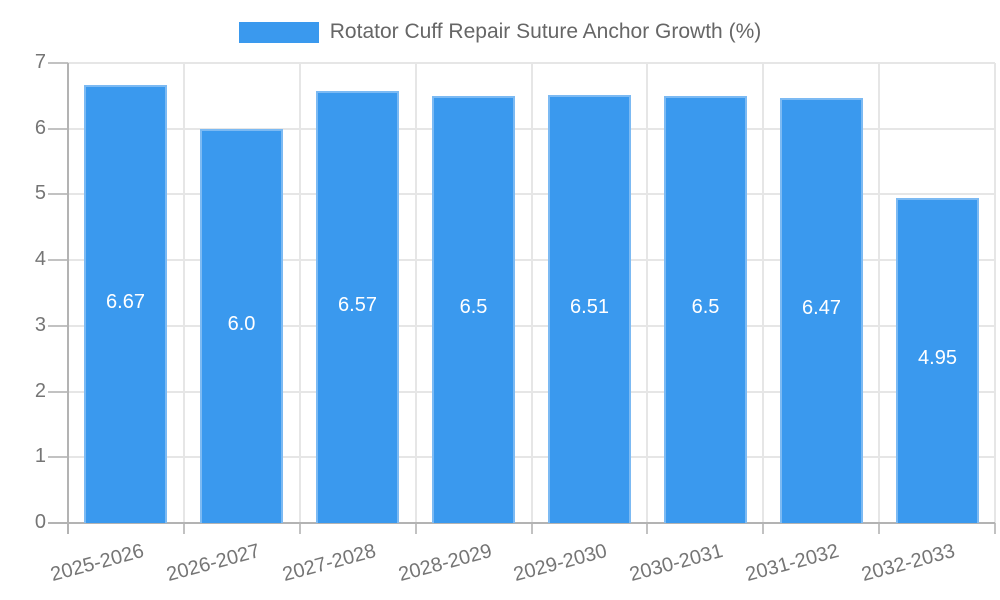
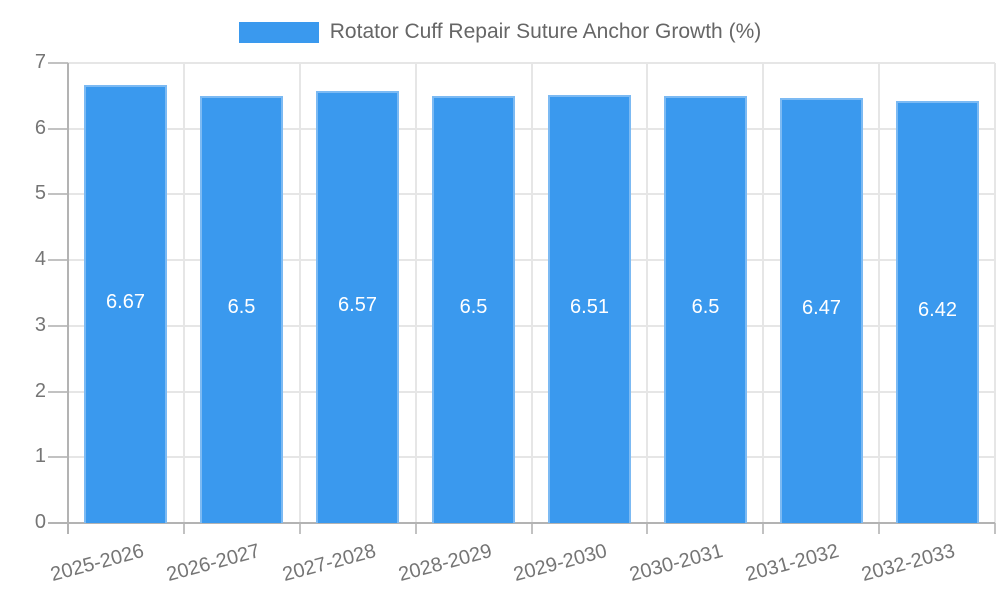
2026-2027: 6.0 -> 6.5
2032-2033: 4.95 -> 6.42
